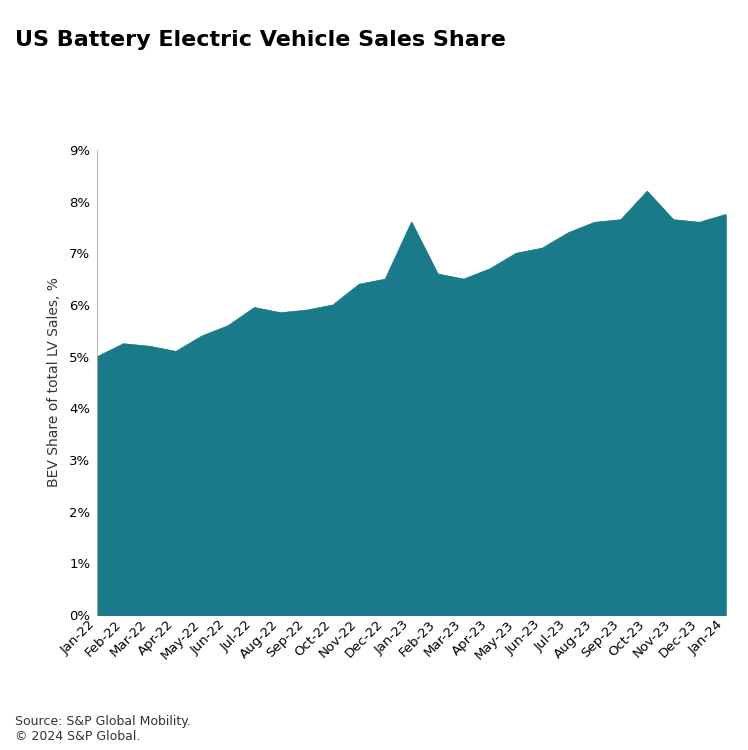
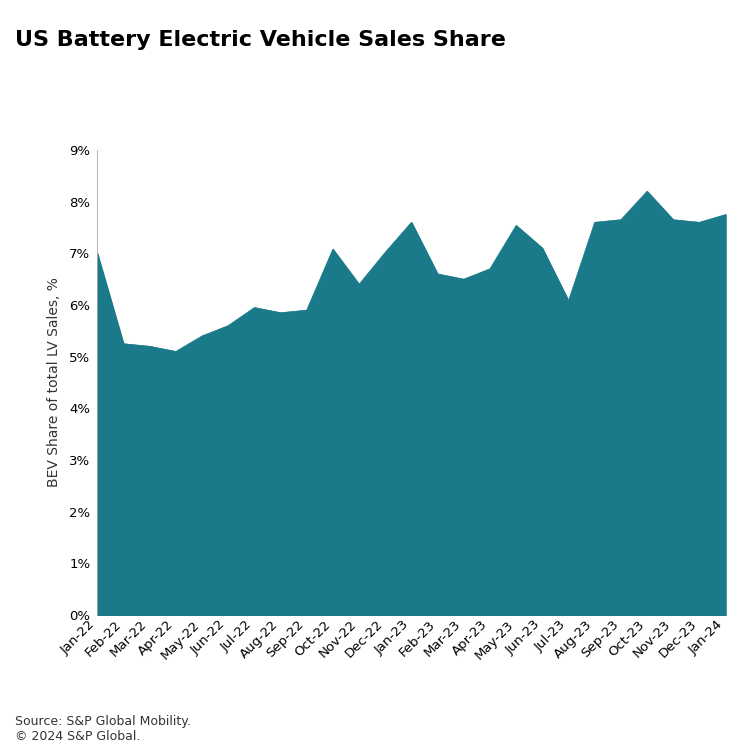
Jan-22: 5.00% -> 7.00%
Oct-22: 6.00% -> 7.08%
Dec-22: 6.50% -> 7.02%
May-23: 7.00% -> 7.54%
Jul-23: 7.40% -> 6.08%
